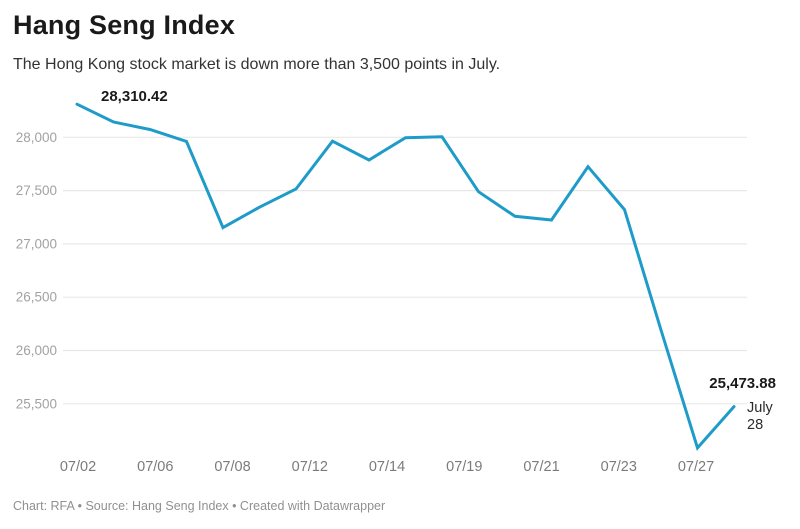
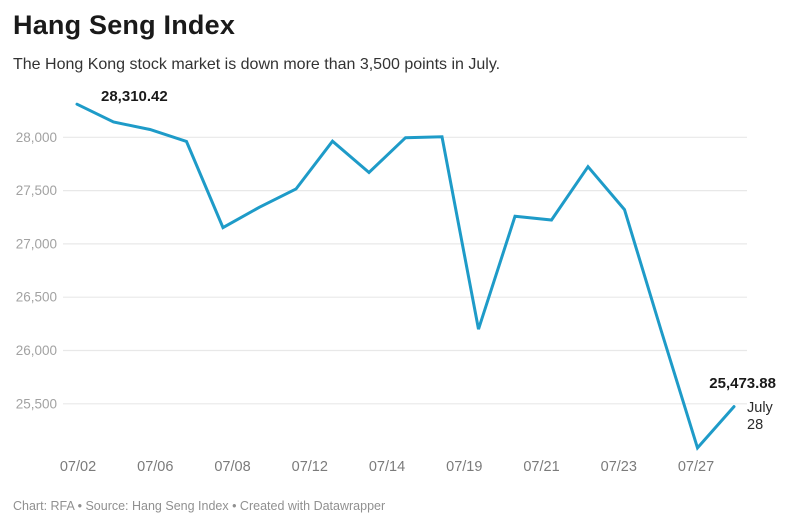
07/14: 27790 -> 27670
07/19: 27490 -> 26200
